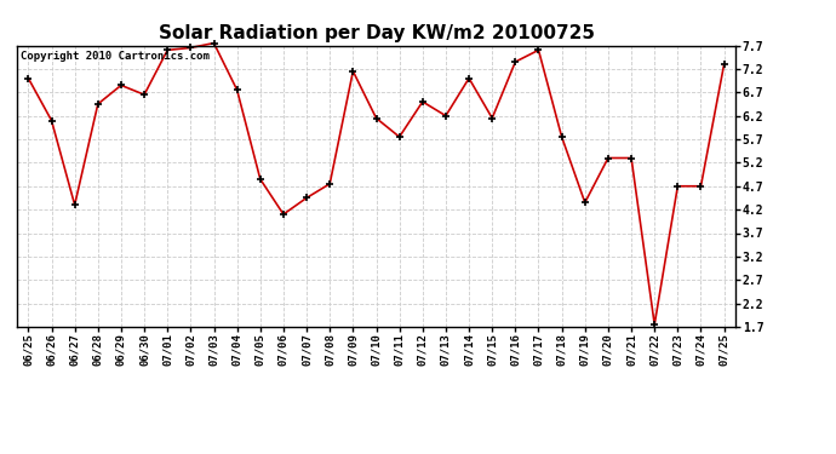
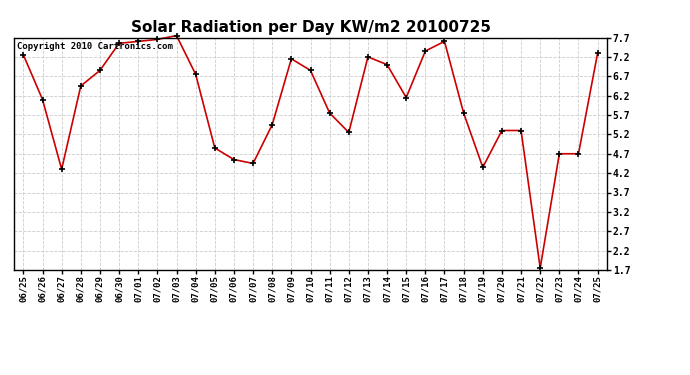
06/25: 7.00 -> 7.25
06/30: 6.65 -> 7.55
07/06: 4.10 -> 4.55
07/08: 4.75 -> 5.45
07/10: 6.15 -> 6.85
07/12: 6.50 -> 5.25
07/13: 6.20 -> 7.20
